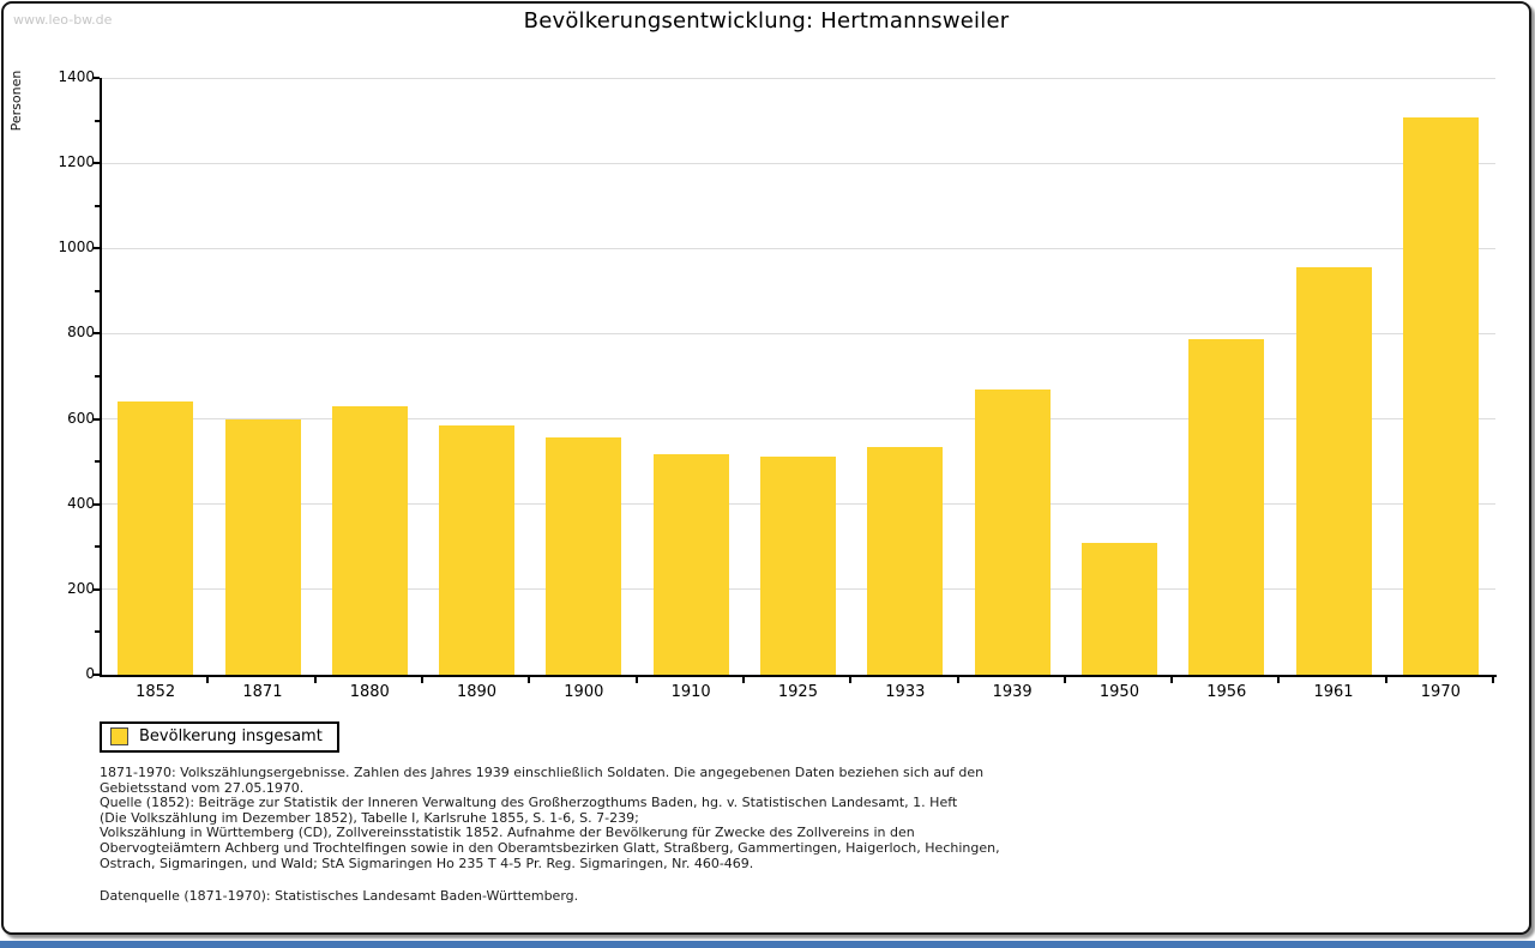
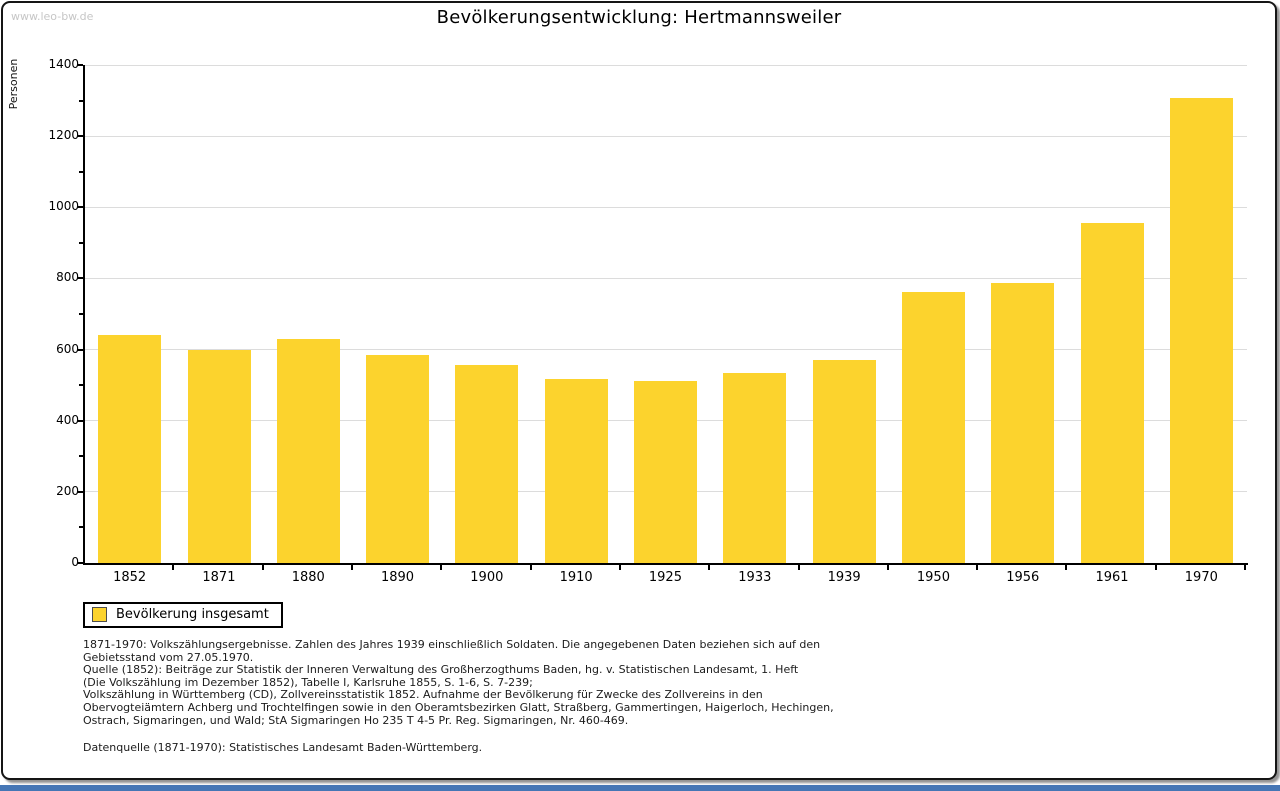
1939: 670 -> 570
1950: 310 -> 760
